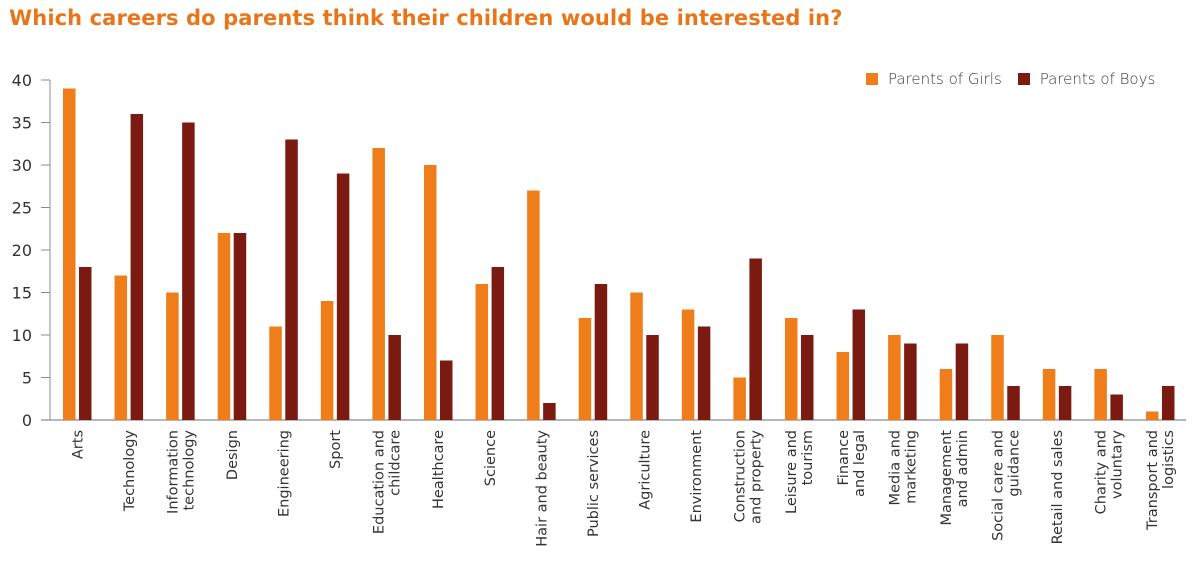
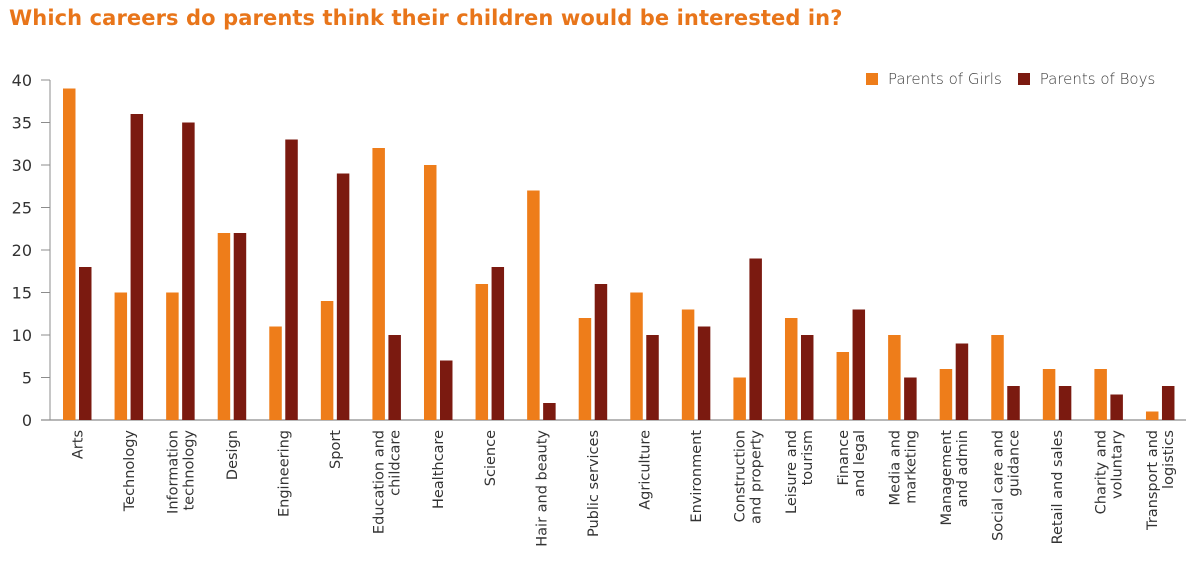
Parents of Girls/Technology: 17 -> 15
Parents of Boys/Media and marketing: 9 -> 5
